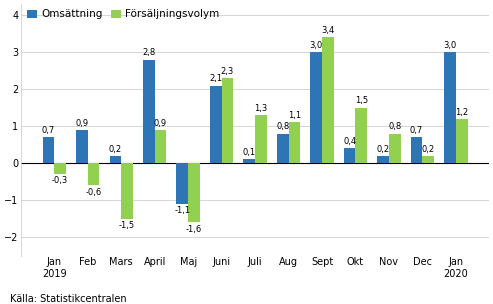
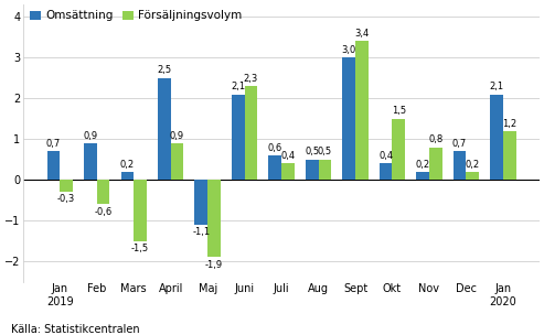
Omsättning/April: 2,8 -> 2,5
Försäljningsvolym/Maj: -1,6 -> -1,9
Omsättning/Juli: 0,1 -> 0,6
Försäljningsvolym/Juli: 1,3 -> 0,4
Omsättning/Aug: 0,8 -> 0,5
Försäljningsvolym/Aug: 1,1 -> 0,5
Omsättning/Jan 2020: 3,0 -> 2,1
